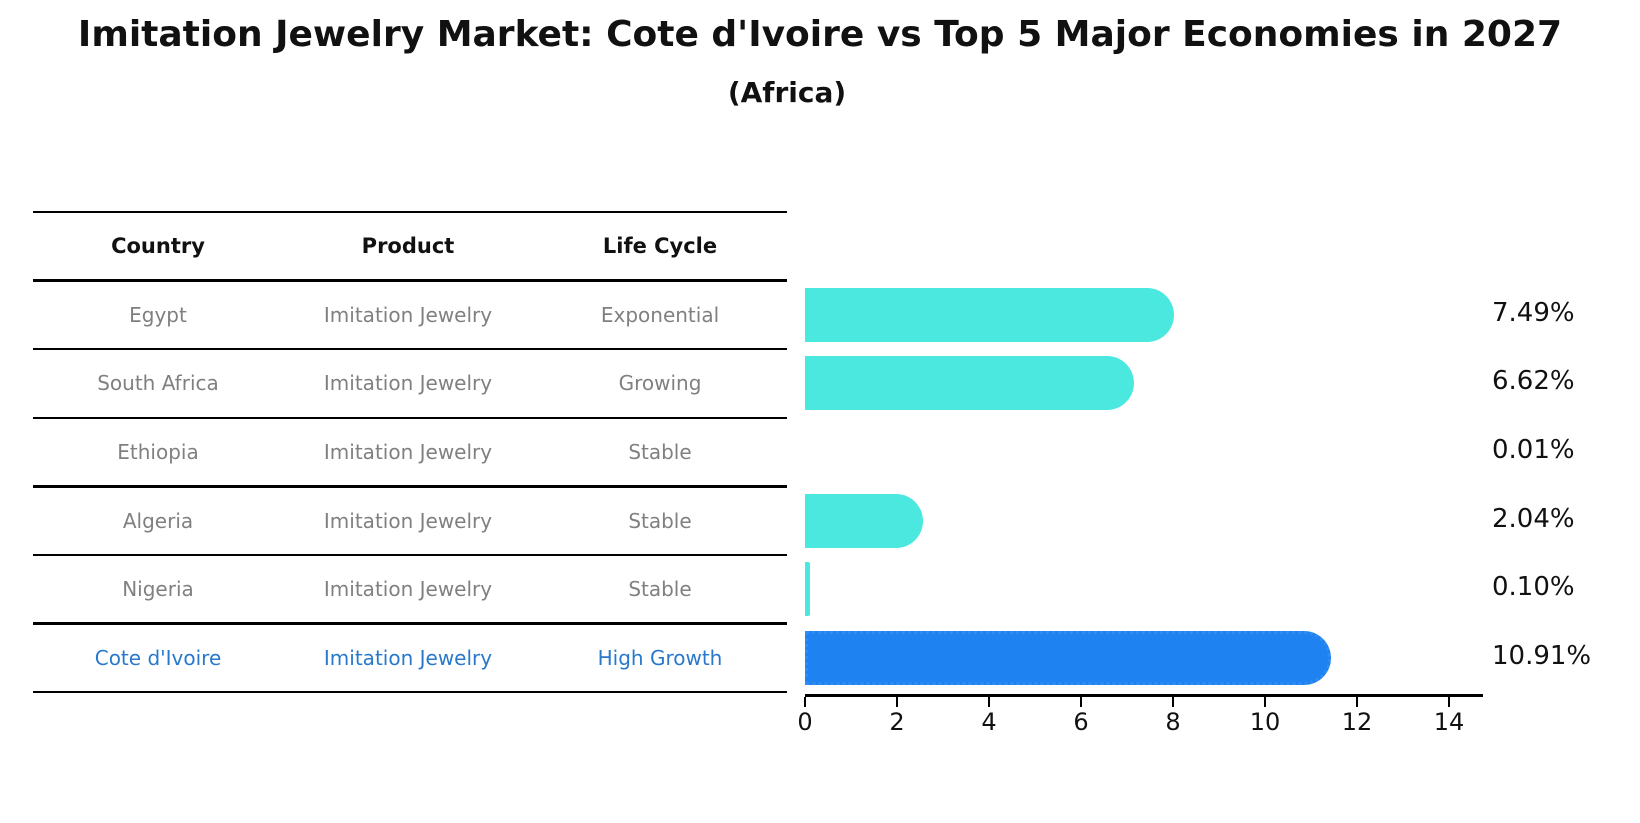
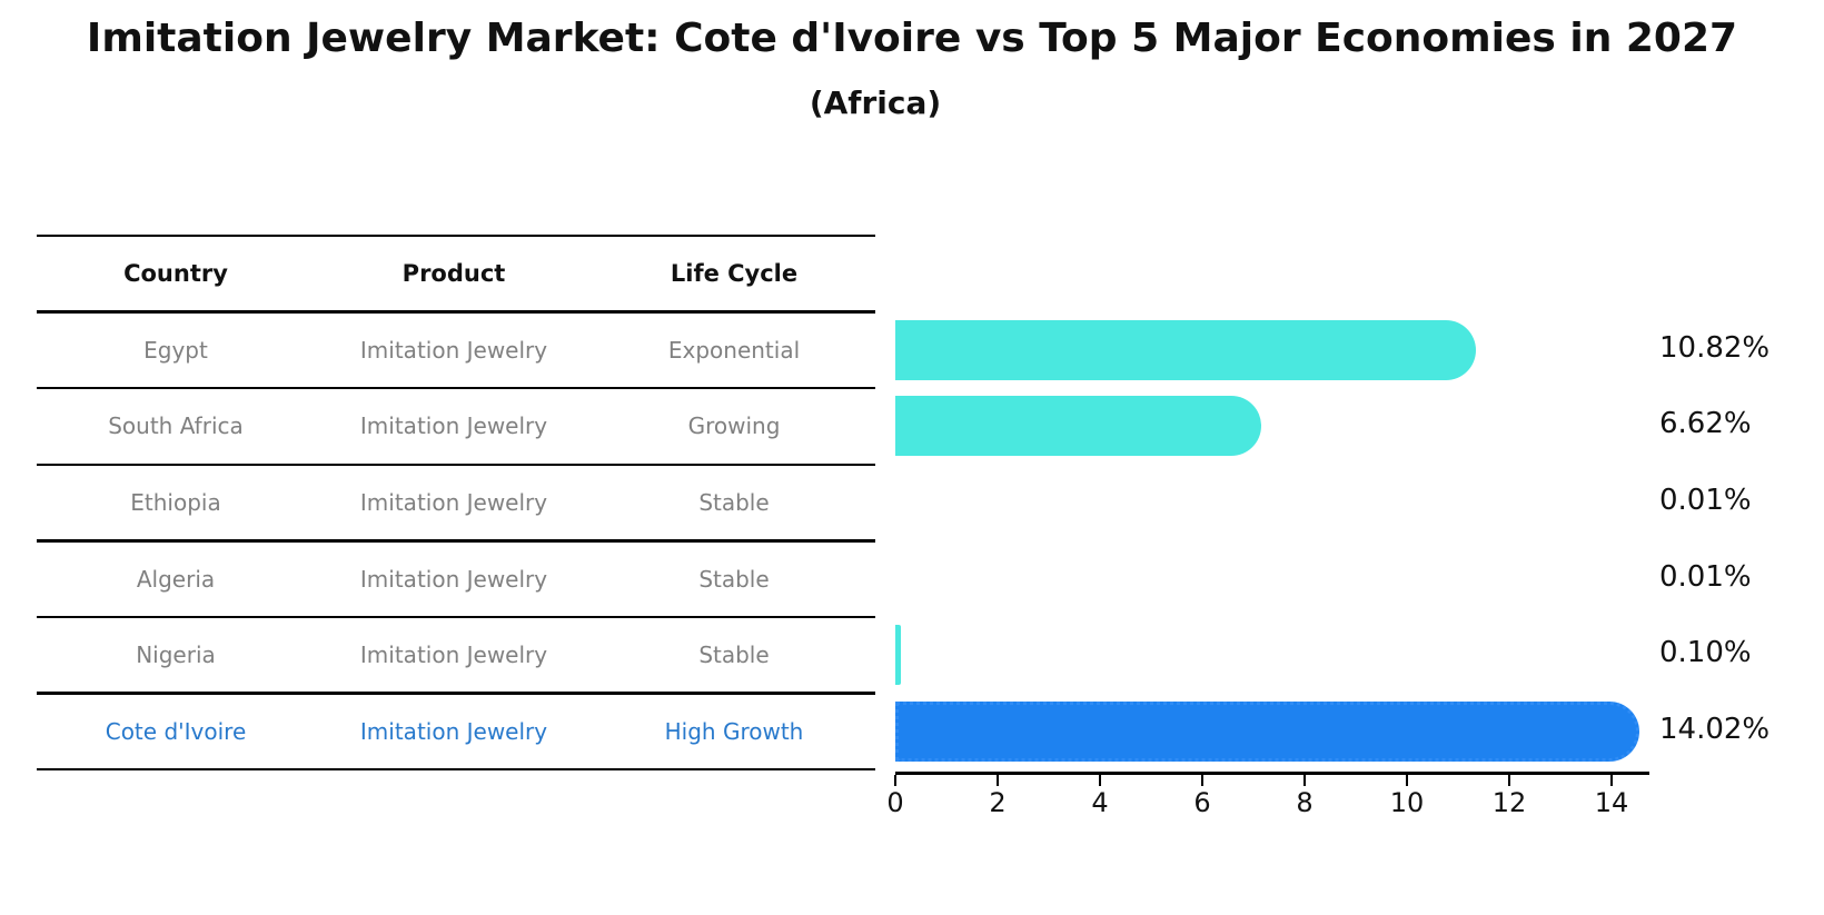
Egypt: 7.49% -> 10.82%
Algeria: 2.04% -> 0.01%
Cote d'Ivoire: 10.91% -> 14.02%
